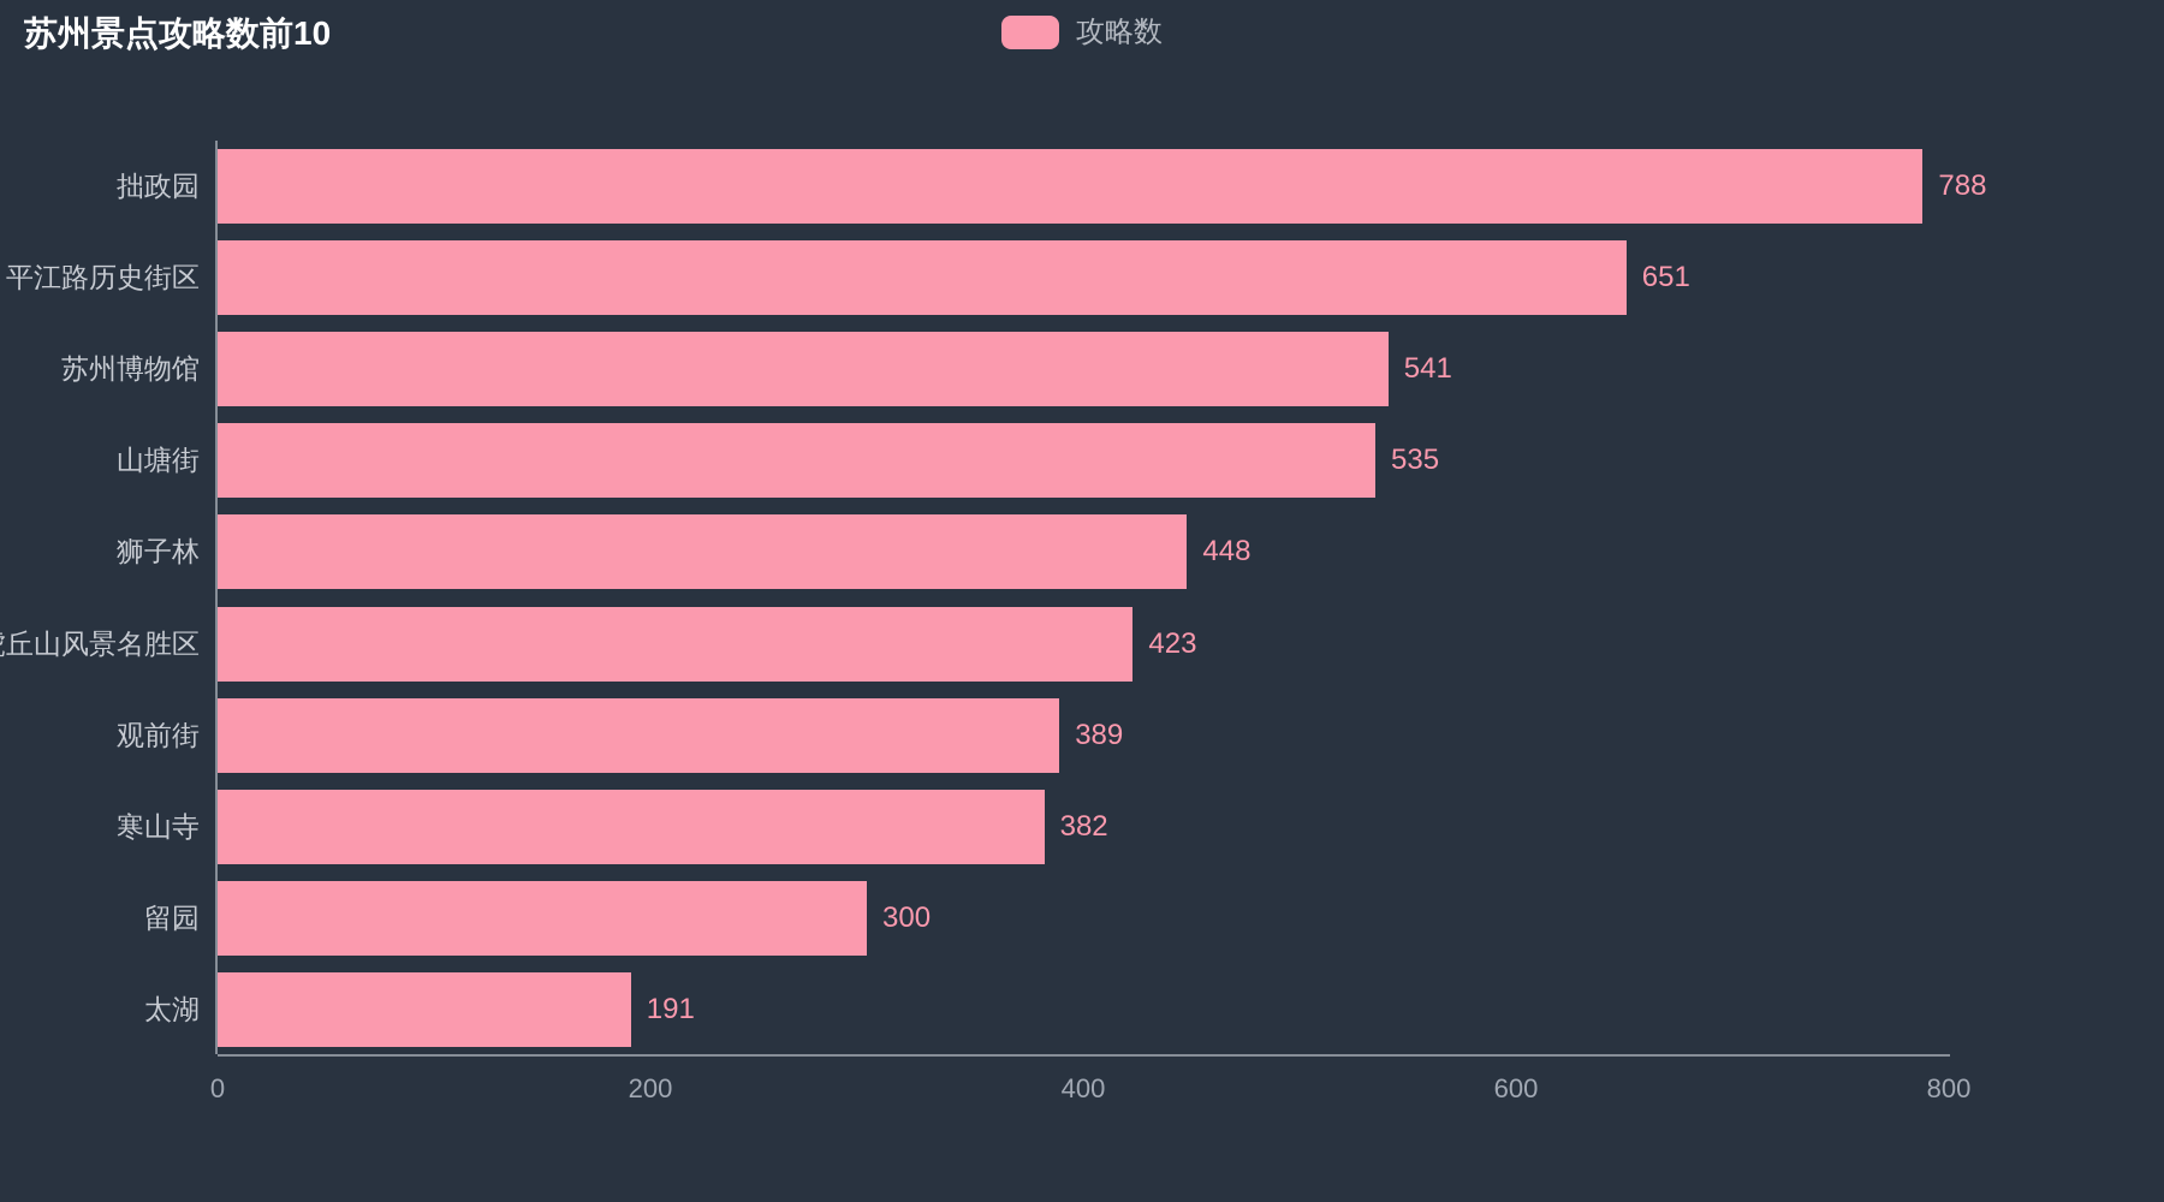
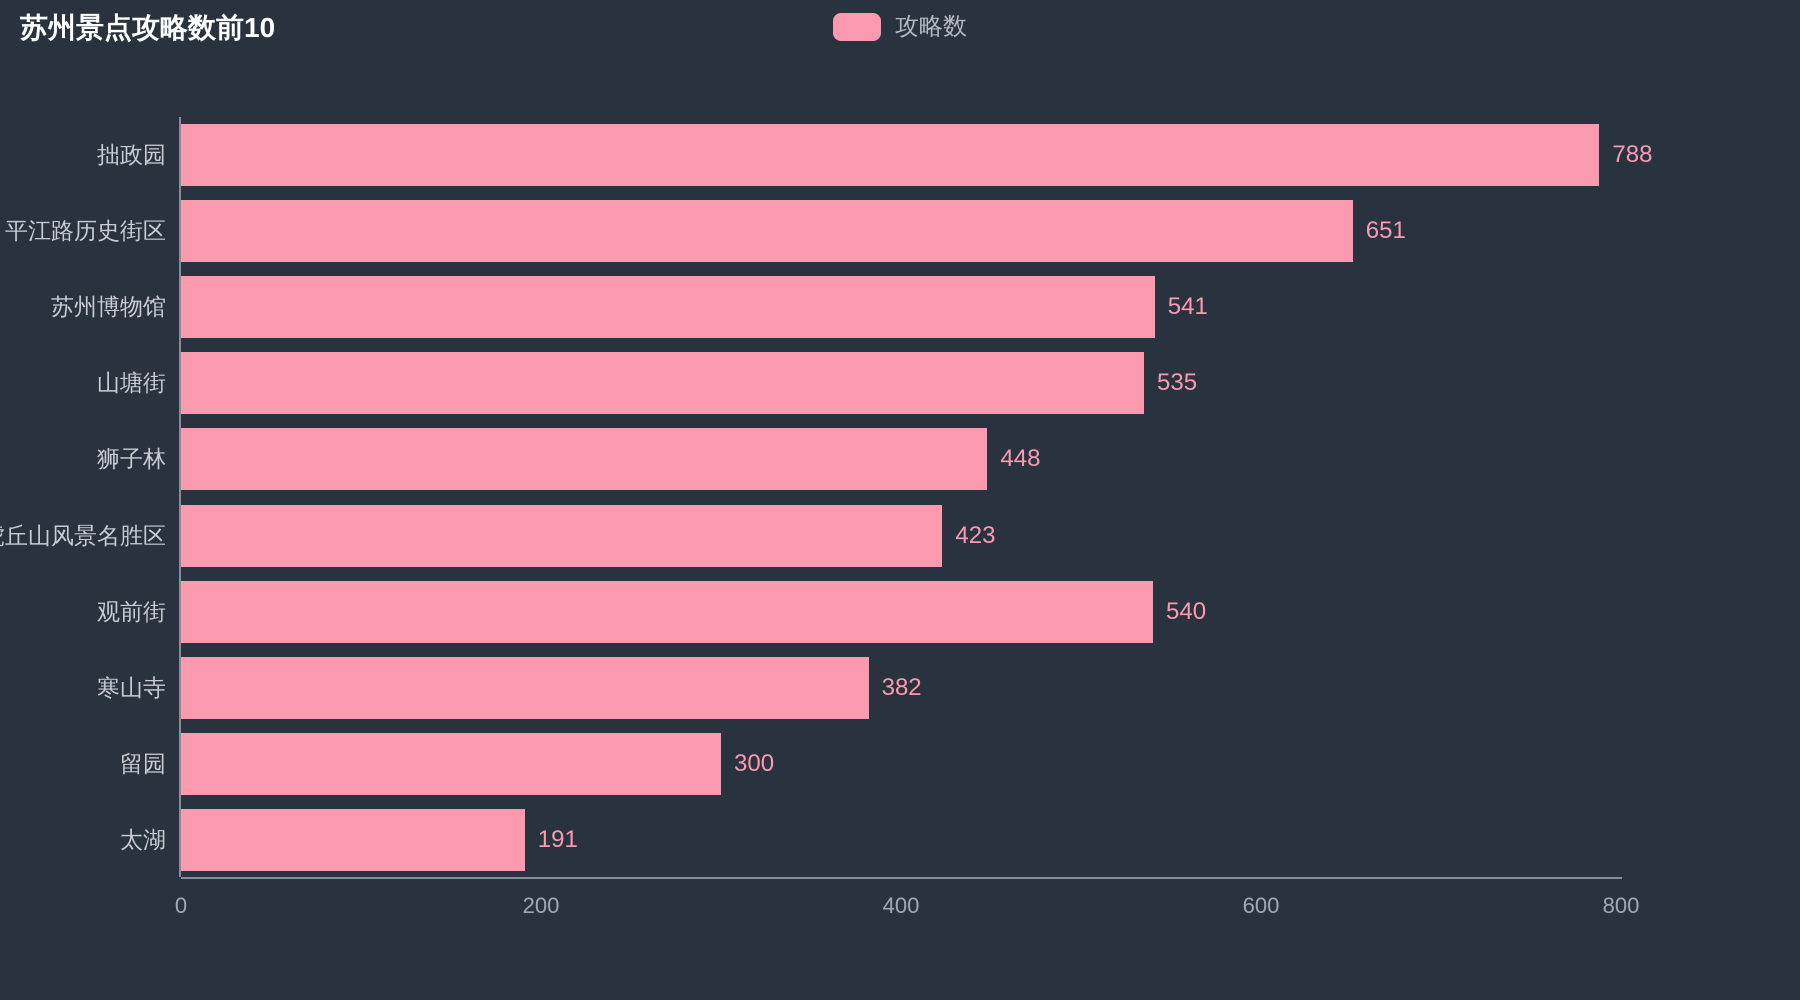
观前街: 389 -> 540
